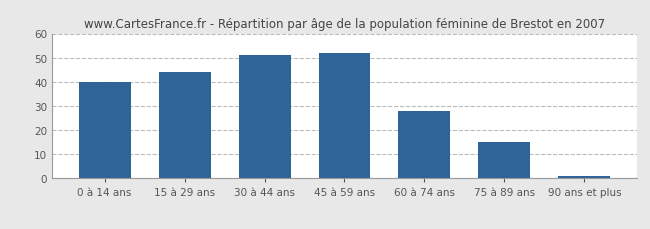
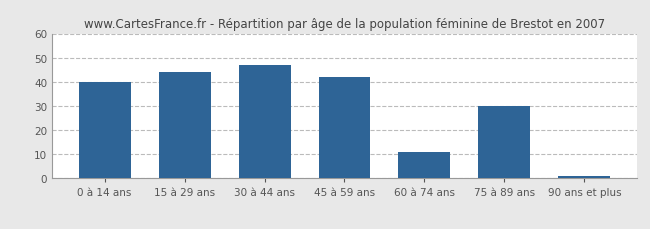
30 à 44 ans: 51 -> 47
45 à 59 ans: 52 -> 42
60 à 74 ans: 28 -> 11
75 à 89 ans: 15 -> 30
